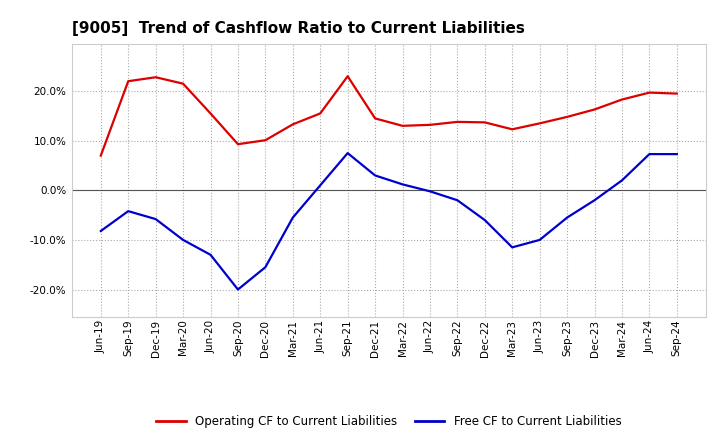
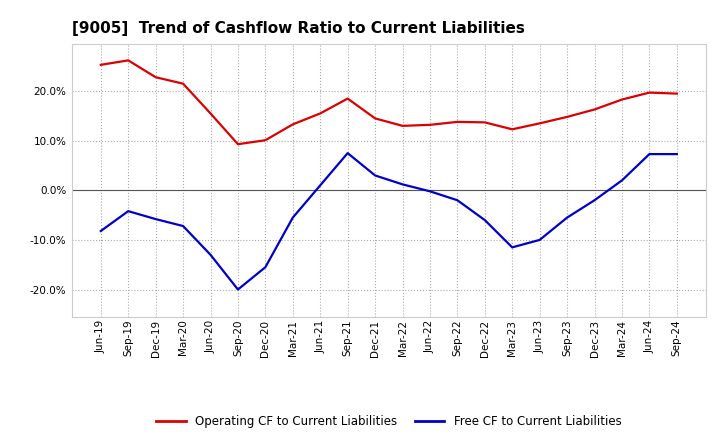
Operating CF to Current Liabilities/Jun-19: 7.0% -> 25.3%
Operating CF to Current Liabilities/Sep-19: 22.0% -> 26.2%
Free CF to Current Liabilities/Mar-20: -10.0% -> -7.2%
Operating CF to Current Liabilities/Sep-21: 23.0% -> 18.5%
